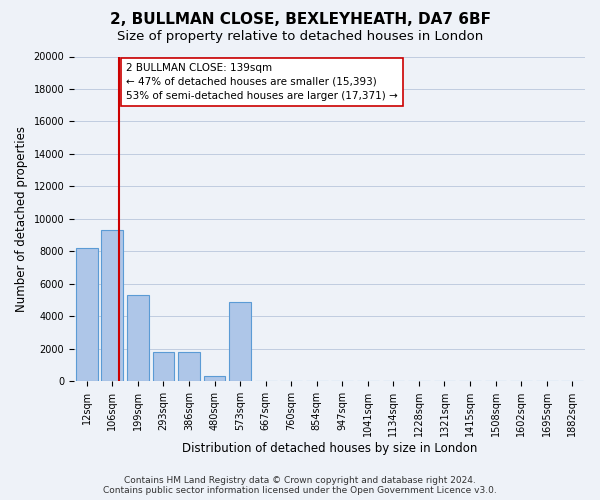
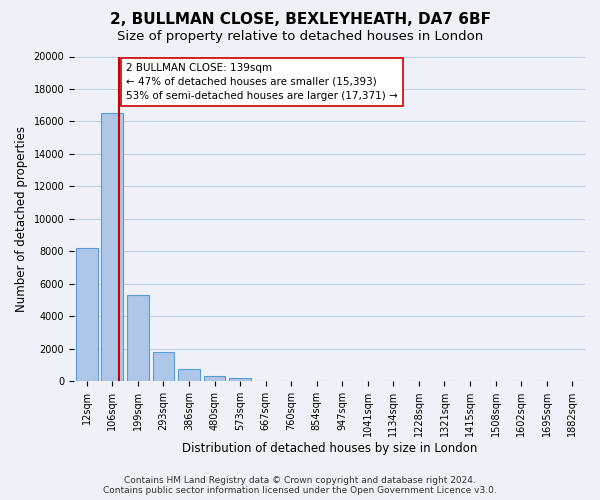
106sqm: 9300 -> 16500
386sqm: 1800 -> 800
573sqm: 4900 -> 200
